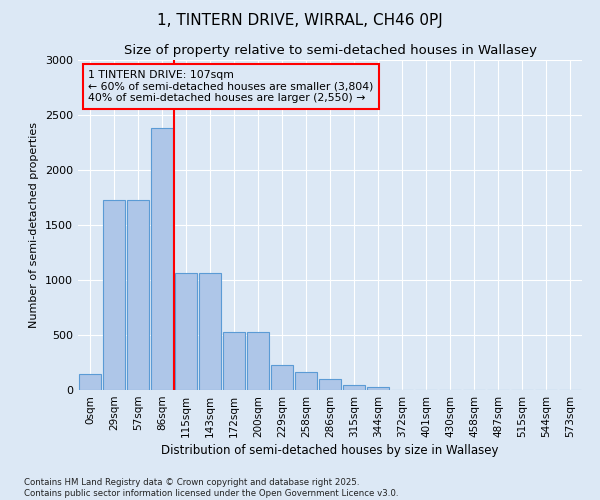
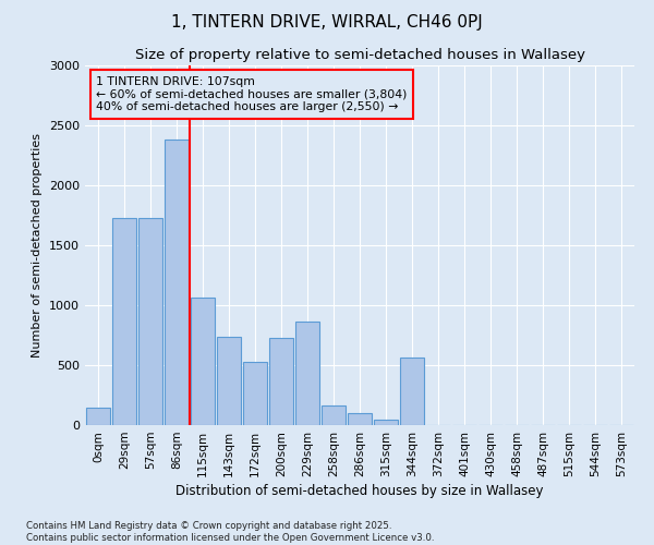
143sqm: 1060 -> 740
200sqm: 530 -> 730
229sqm: 230 -> 860
344sqm: 30 -> 560
